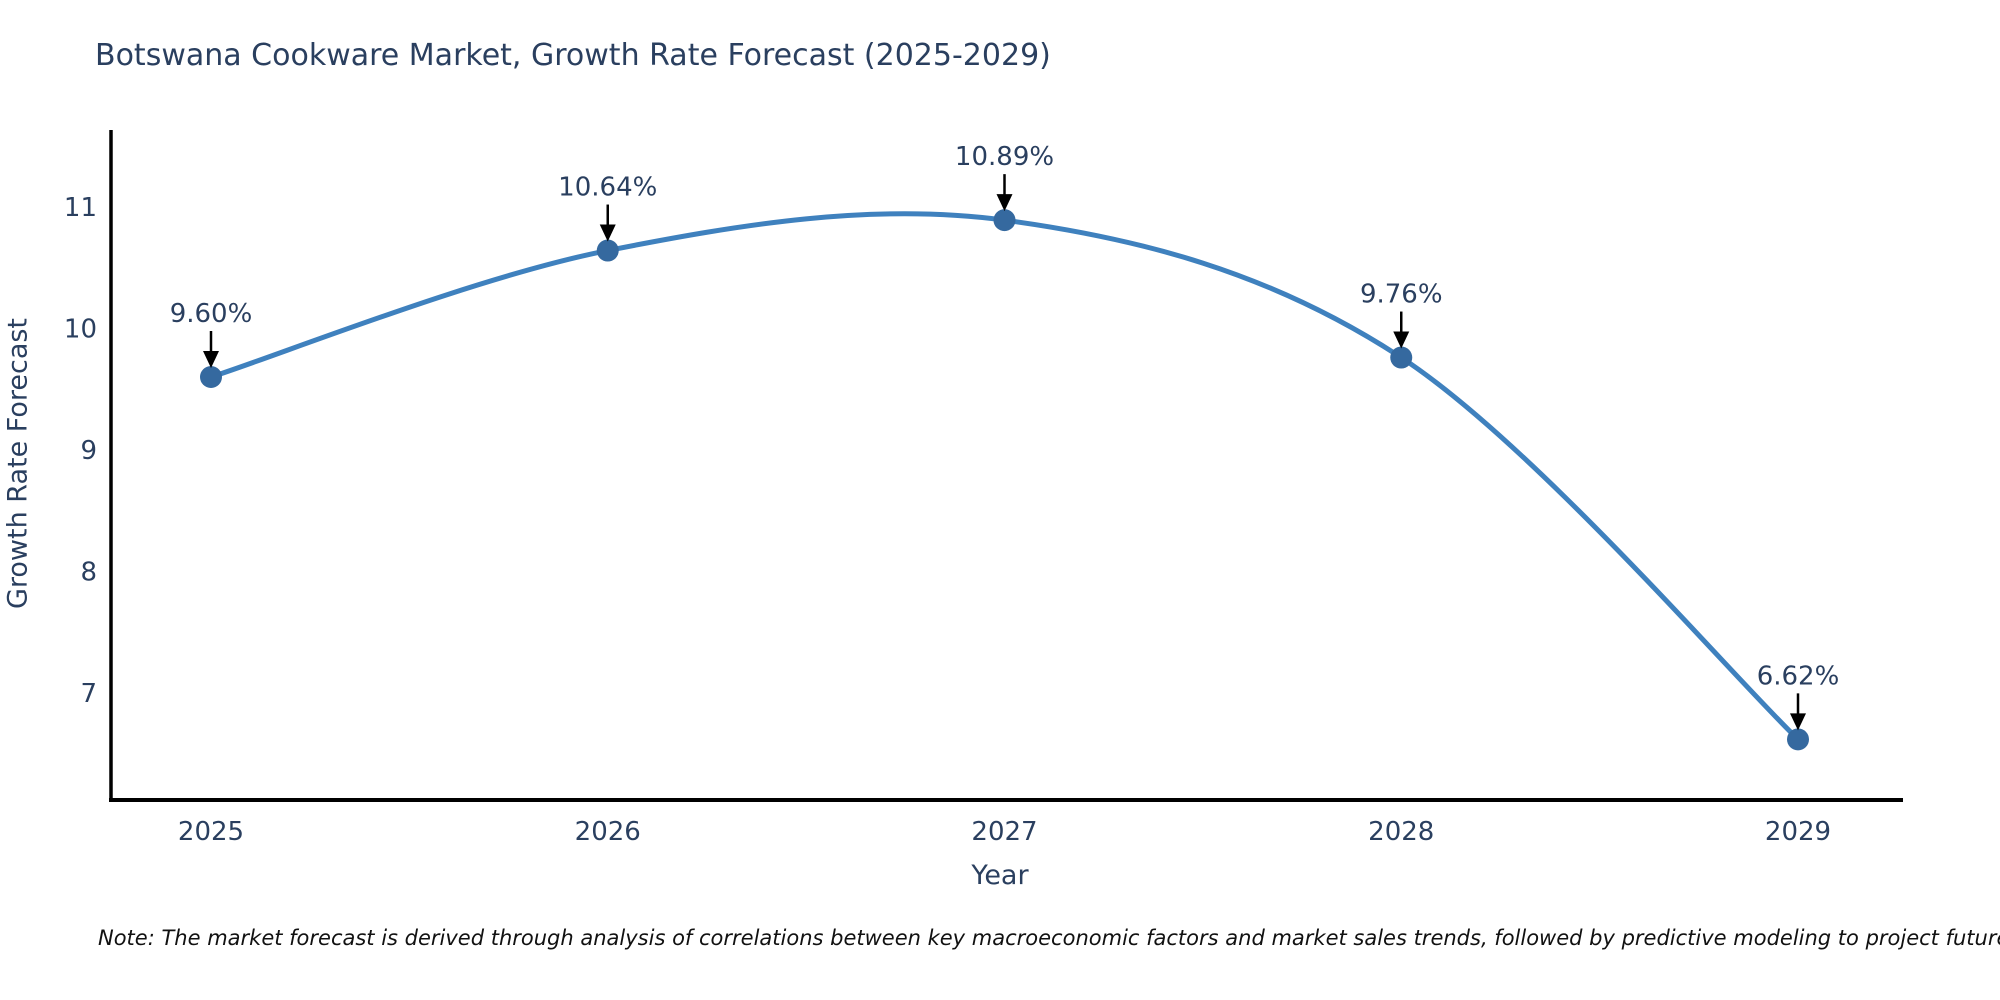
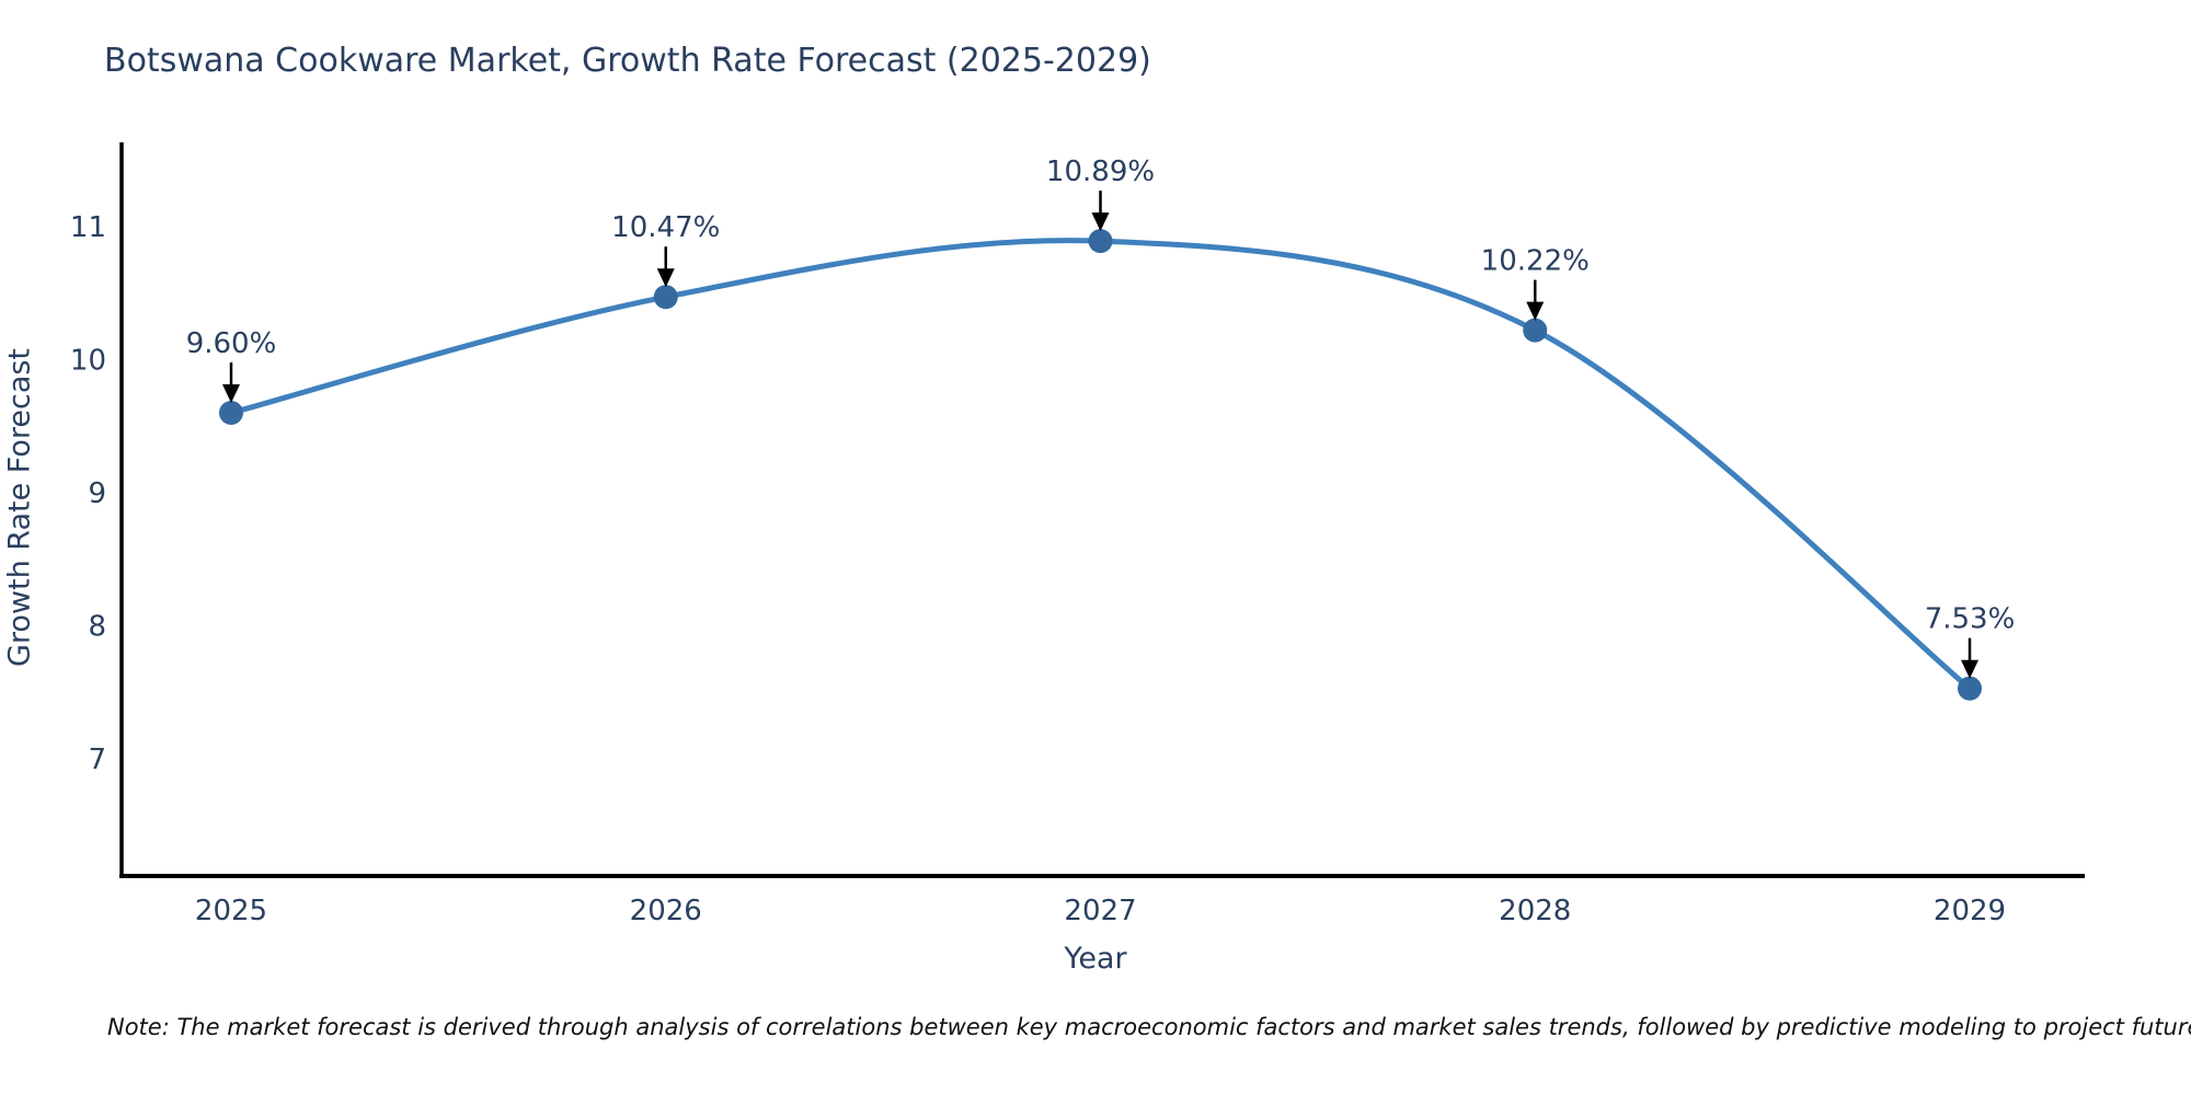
2026: 10.64% -> 10.47%
2028: 9.76% -> 10.22%
2029: 6.62% -> 7.53%
